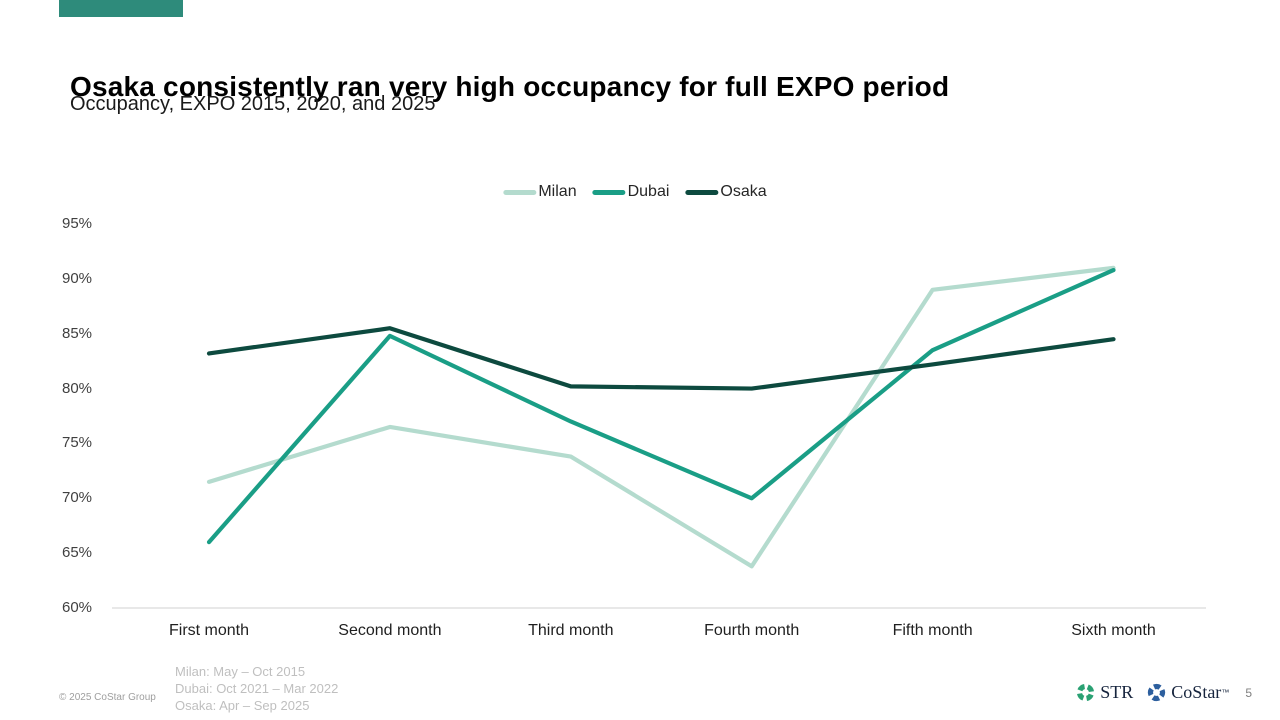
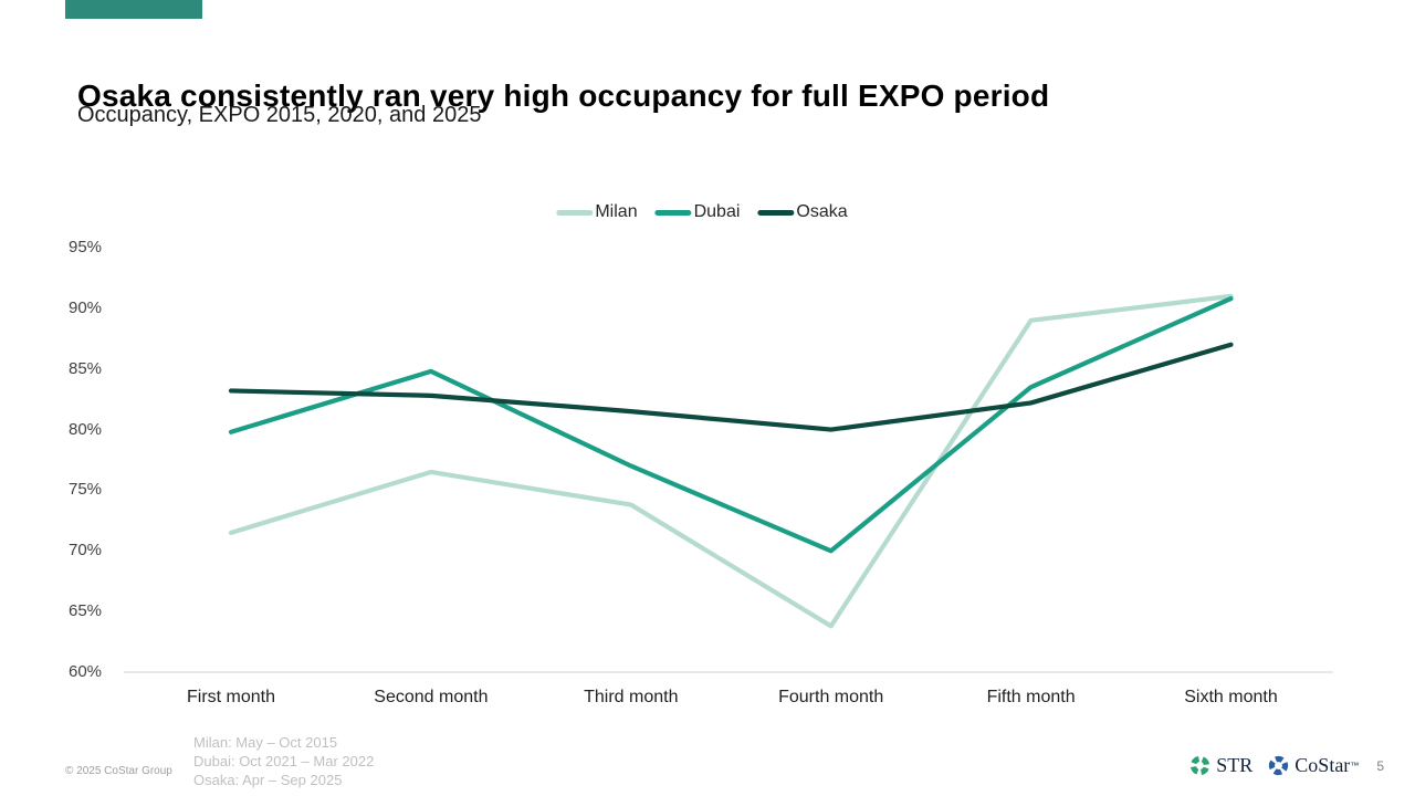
Dubai/First month: 66.0% -> 79.8%
Osaka/Second month: 85.5% -> 82.8%
Osaka/Third month: 80.2% -> 81.5%
Osaka/Sixth month: 84.5% -> 87.0%
